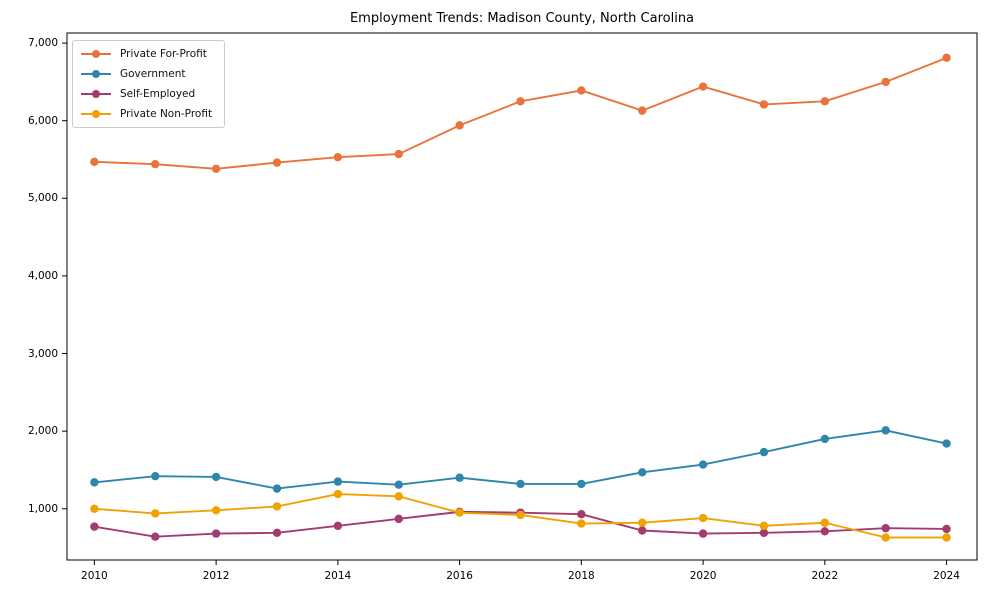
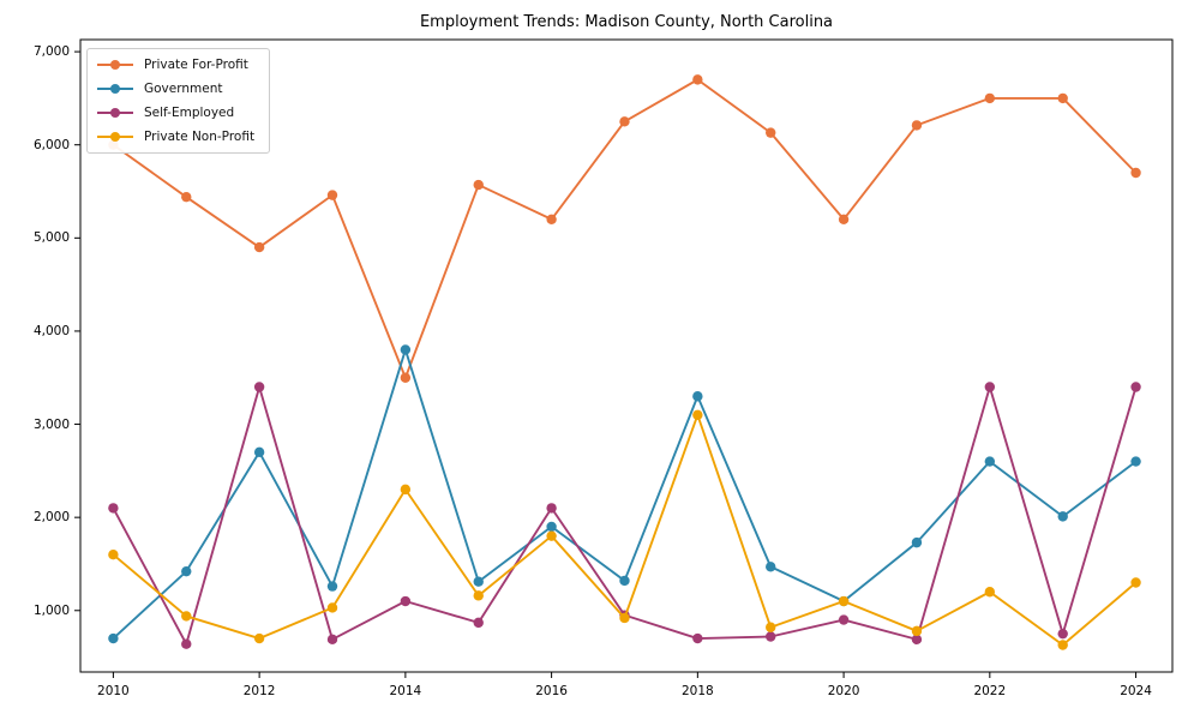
Private For-Profit/2010: 5500 -> 6000
Government/2010: 1300 -> 700
Self-Employed/2010: 800 -> 2100
Private Non-Profit/2010: 1000 -> 1600
Private For-Profit/2012: 5400 -> 4900
Government/2012: 1400 -> 2700
Self-Employed/2012: 700 -> 3400
Private Non-Profit/2012: 1000 -> 700
Private For-Profit/2014: 5500 -> 3500
Government/2014: 1400 -> 3800
Self-Employed/2014: 800 -> 1100
Private Non-Profit/2014: 1200 -> 2300
Private For-Profit/2016: 5900 -> 5200
Government/2016: 1400 -> 1900
Self-Employed/2016: 1000 -> 2100
Private Non-Profit/2016: 1000 -> 1800
Private For-Profit/2018: 6400 -> 6700
Government/2018: 1300 -> 3300
Self-Employed/2018: 900 -> 700
Private Non-Profit/2018: 800 -> 3100
Private For-Profit/2020: 6400 -> 5200
Government/2020: 1600 -> 1100
Self-Employed/2020: 700 -> 900
Private Non-Profit/2020: 900 -> 1100
Private For-Profit/2022: 6200 -> 6500
Government/2022: 1900 -> 2600
Self-Employed/2022: 700 -> 3400
Private Non-Profit/2022: 800 -> 1200
Private For-Profit/2024: 6800 -> 5700
Government/2024: 1800 -> 2600
Self-Employed/2024: 700 -> 3400
Private Non-Profit/2024: 600 -> 1300
